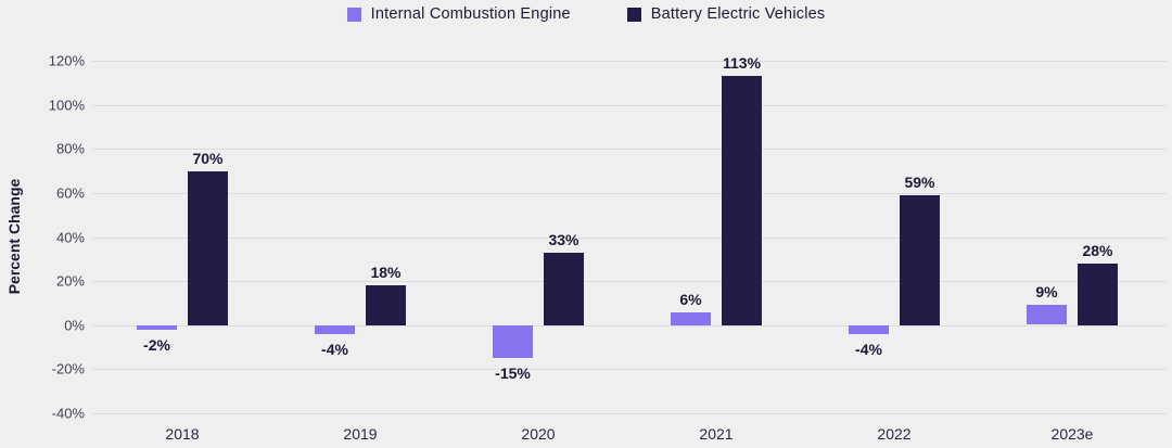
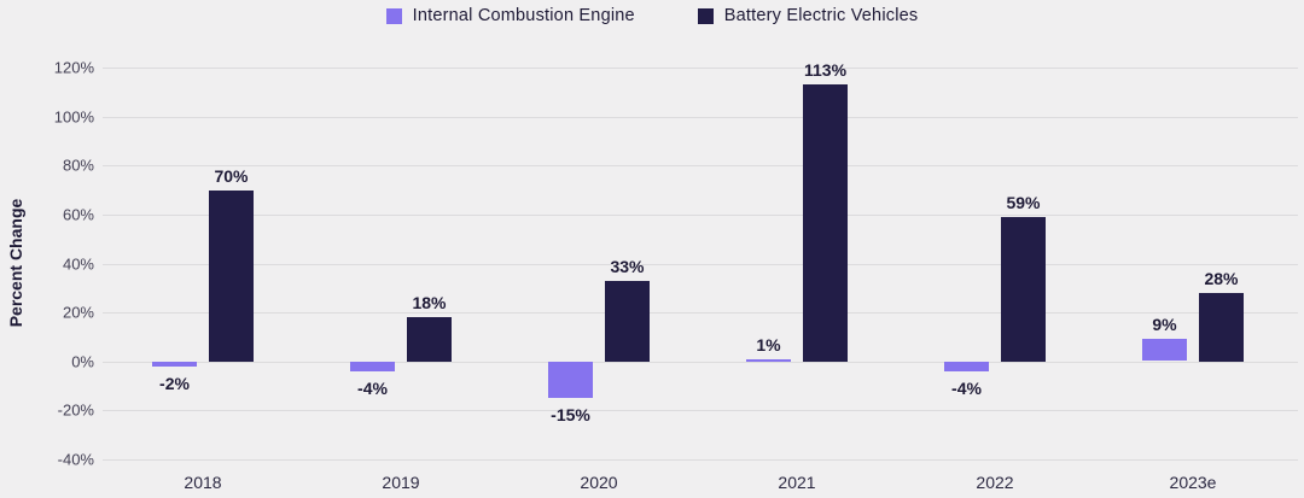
Internal Combustion Engine/2021: 6% -> 1%
